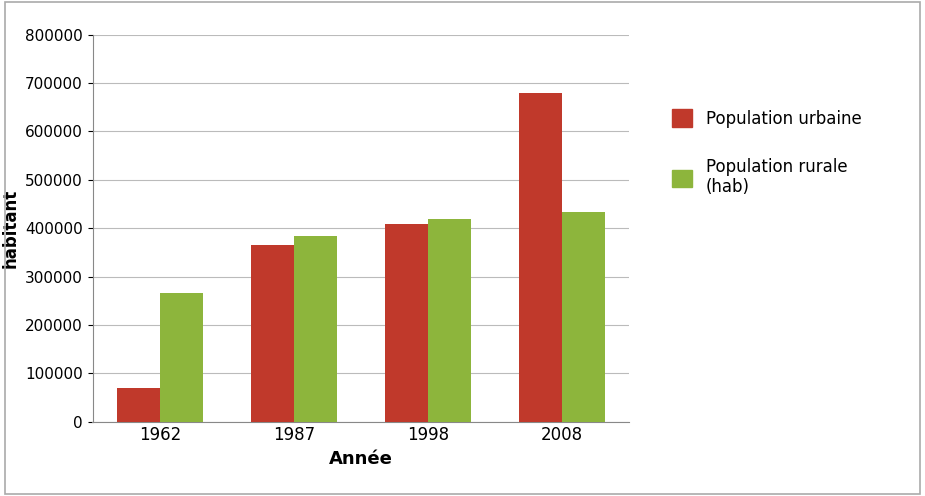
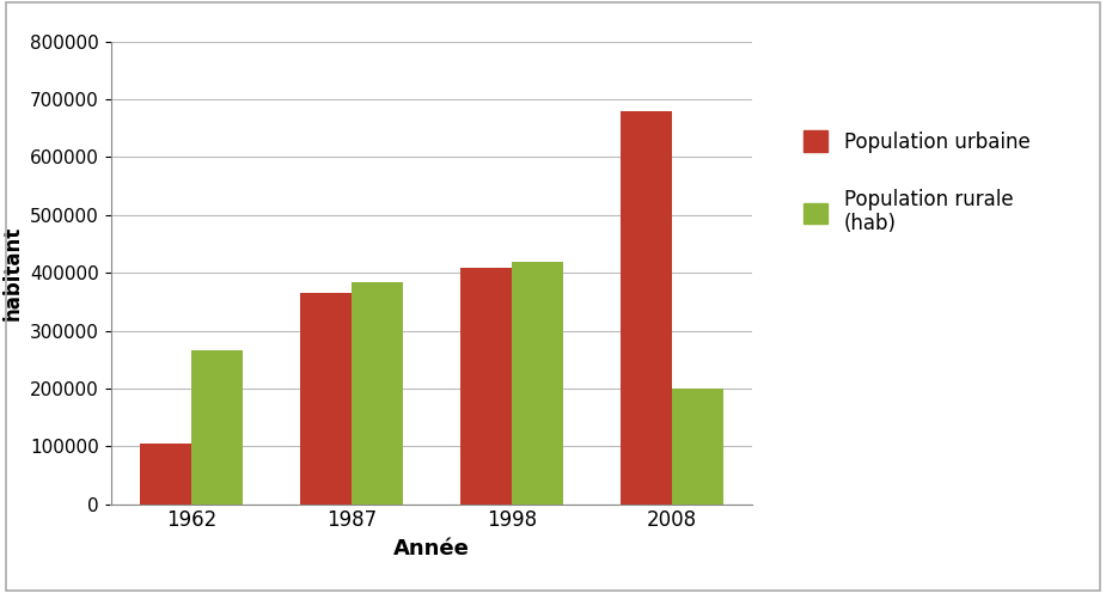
Population urbaine/1962: 70000 -> 105000
Population rurale (hab)/2008: 433000 -> 200000
